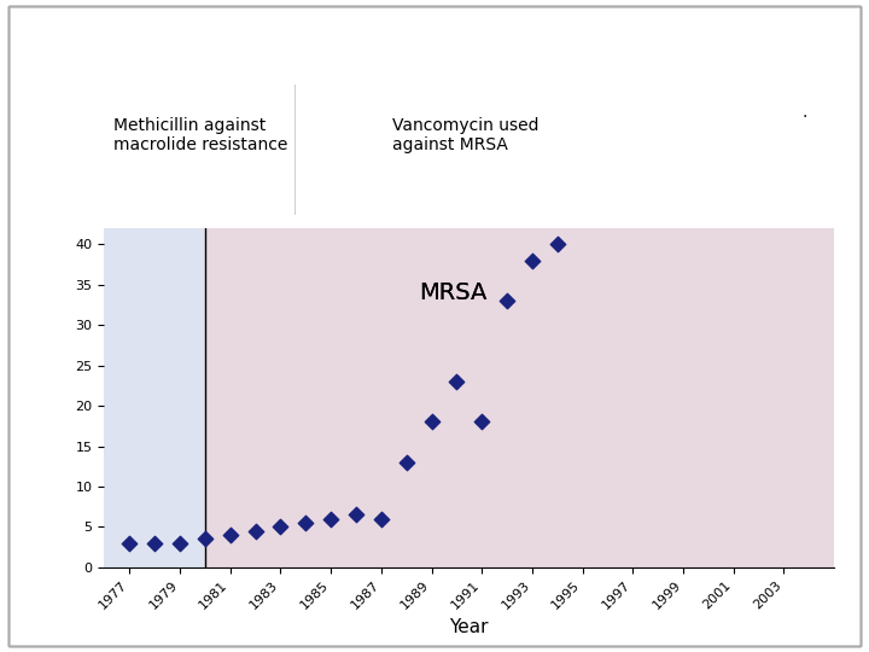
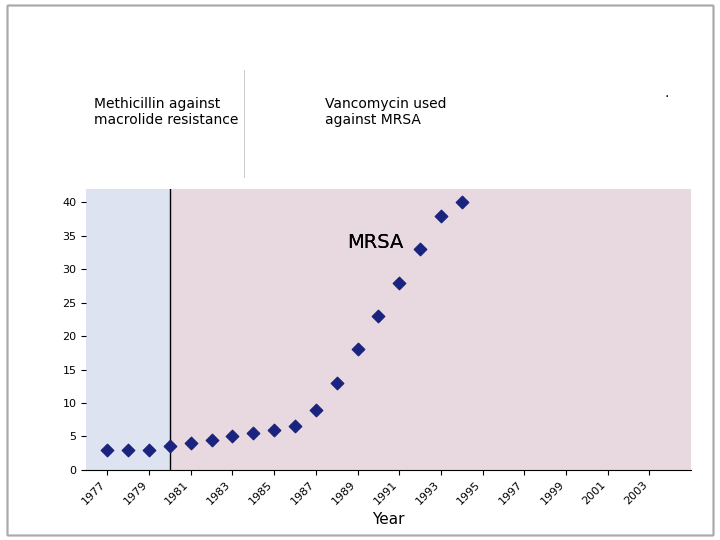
1987: 6.0 -> 9.0
1991: 18.0 -> 28.0
